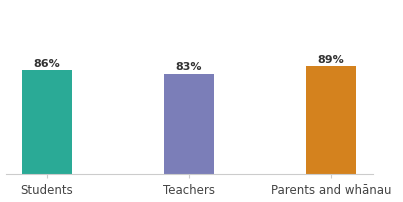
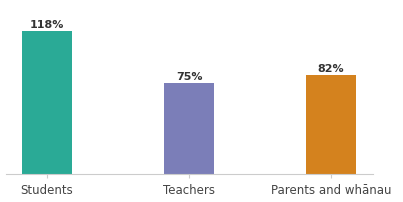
Students: 86% -> 118%
Teachers: 83% -> 75%
Parents and whānau: 89% -> 82%
